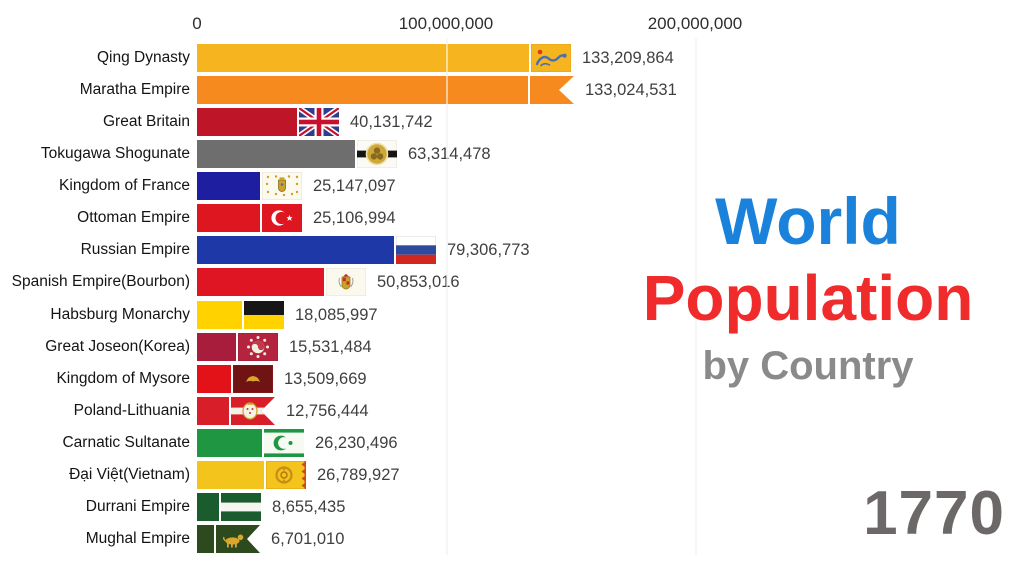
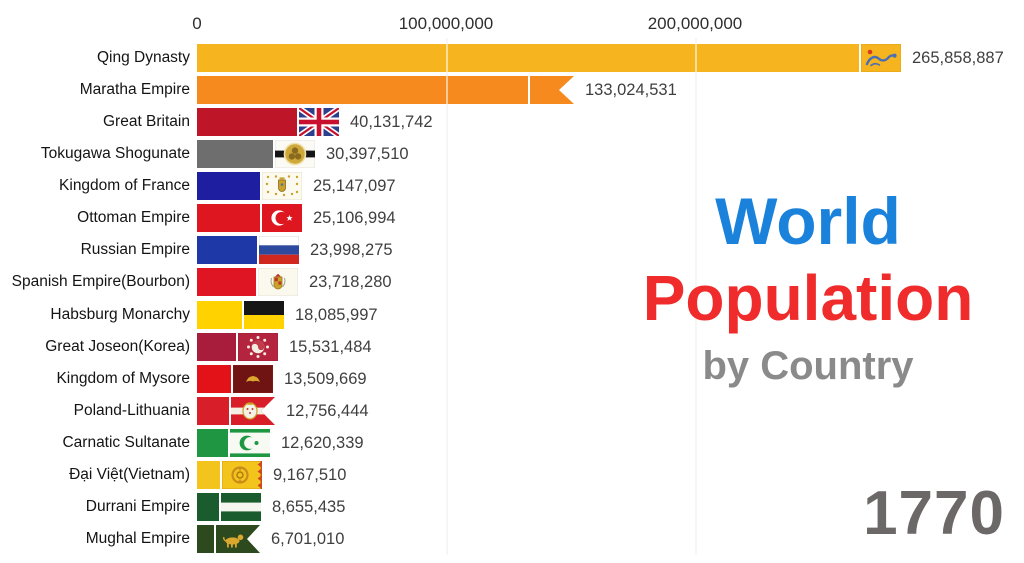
Qing Dynasty: 133,209,864 -> 265,858,887
Tokugawa Shogunate: 63,314,478 -> 30,397,510
Russian Empire: 79,306,773 -> 23,998,275
Spanish Empire(Bourbon): 50,853,016 -> 23,718,280
Carnatic Sultanate: 26,230,496 -> 12,620,339
Đại Việt(Vietnam): 26,789,927 -> 9,167,510
